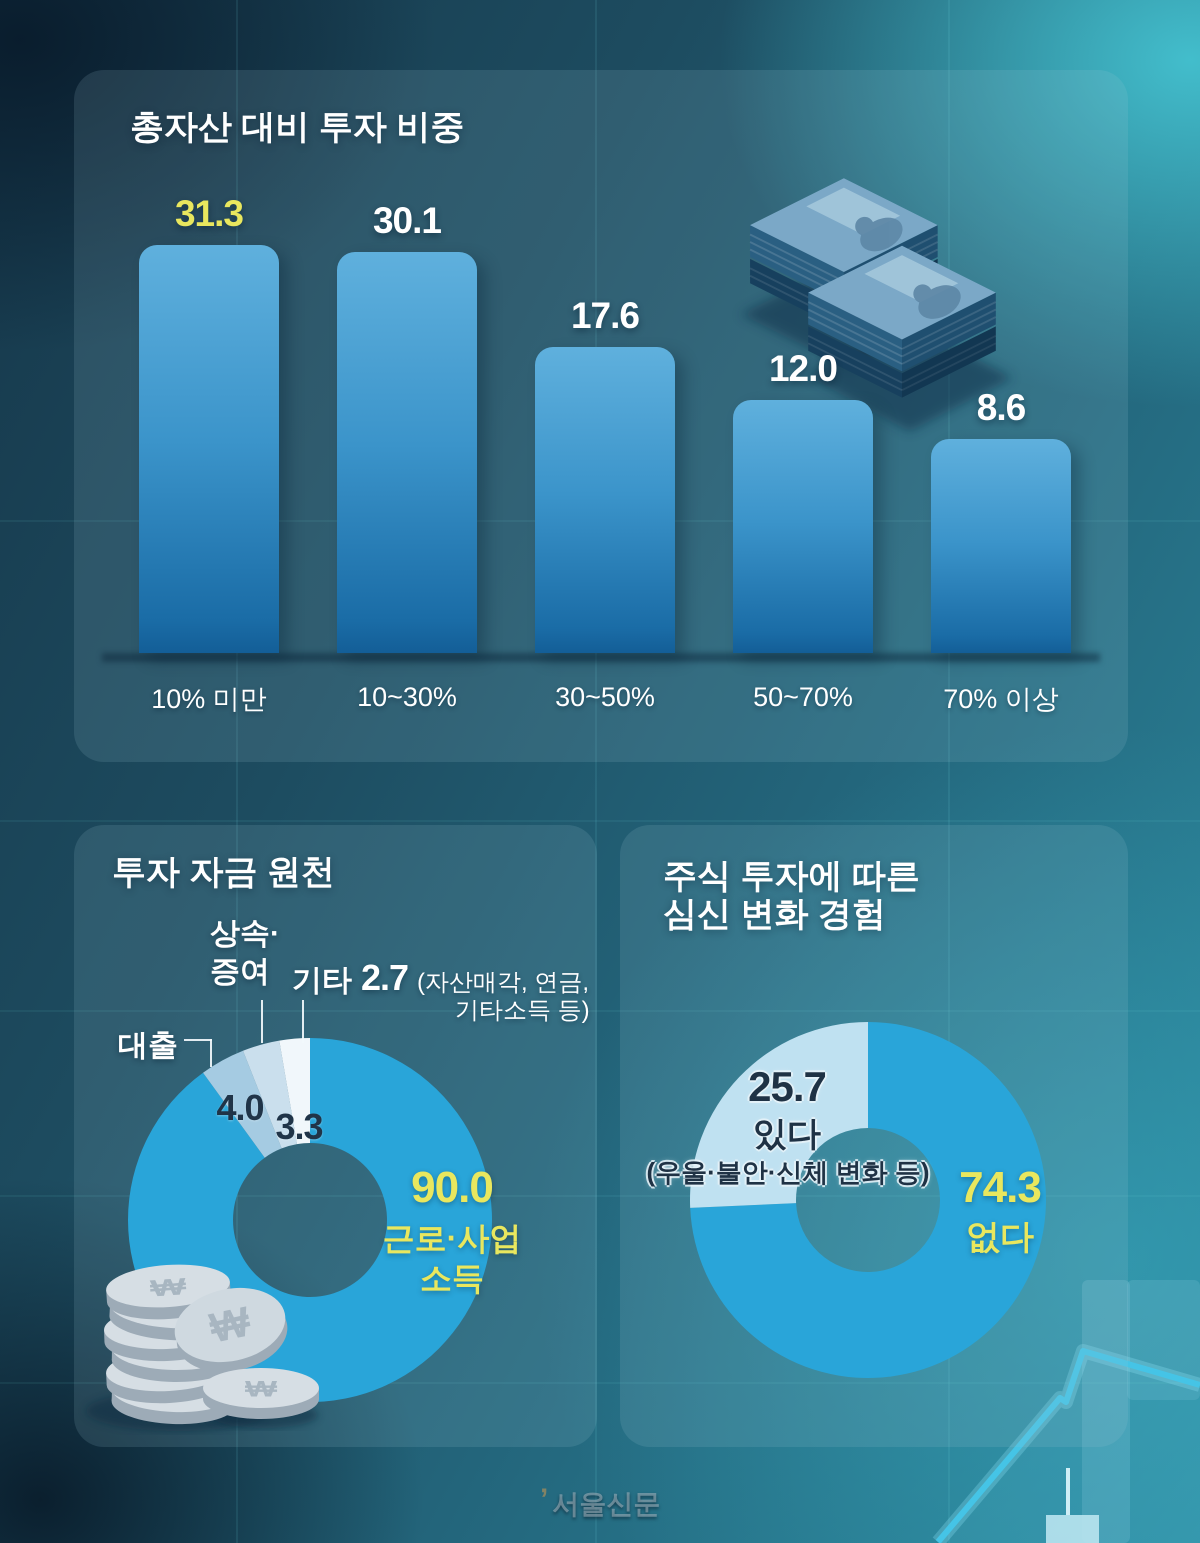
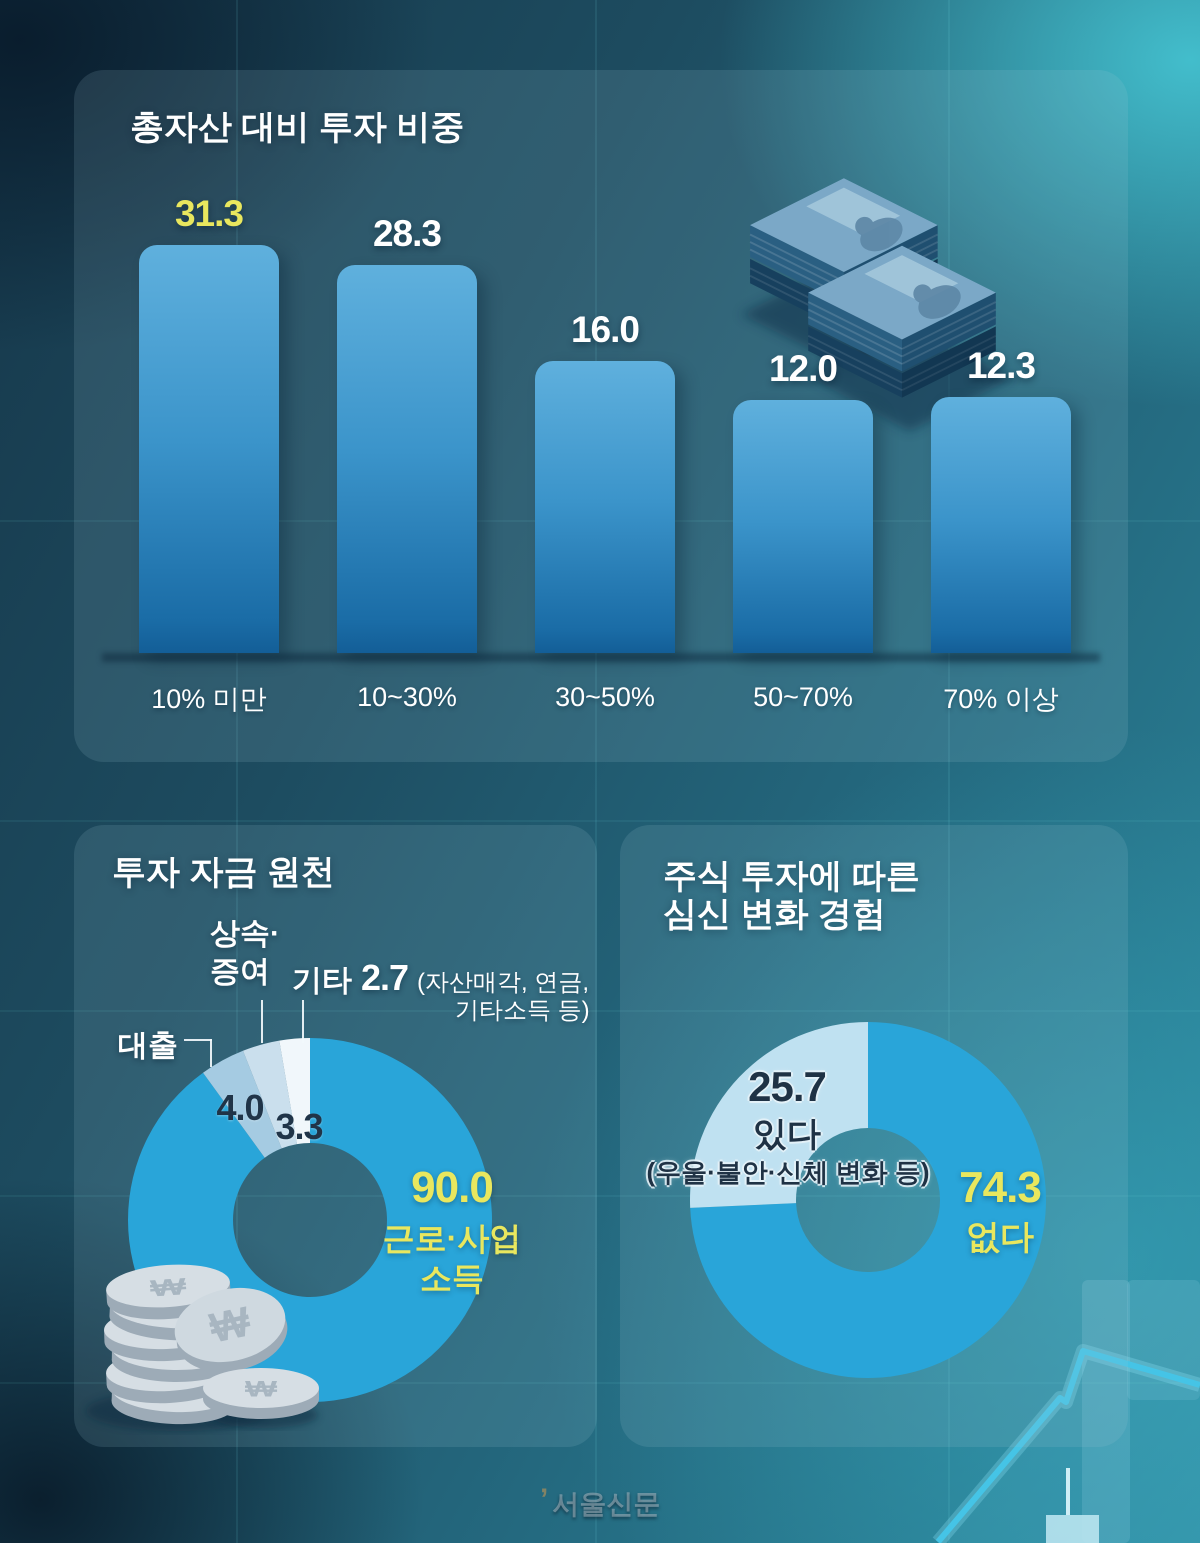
총자산 대비 투자 비중/10~30%: 30.1 -> 28.3
총자산 대비 투자 비중/30~50%: 17.6 -> 16.0
총자산 대비 투자 비중/70% 이상: 8.6 -> 12.3
